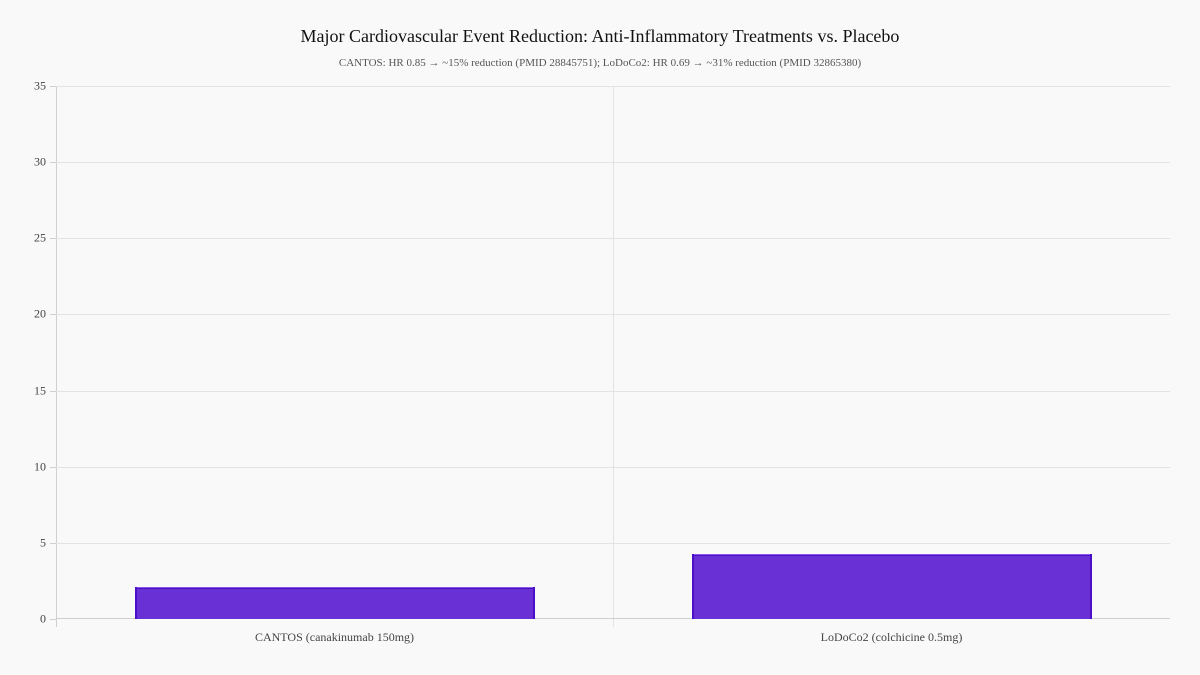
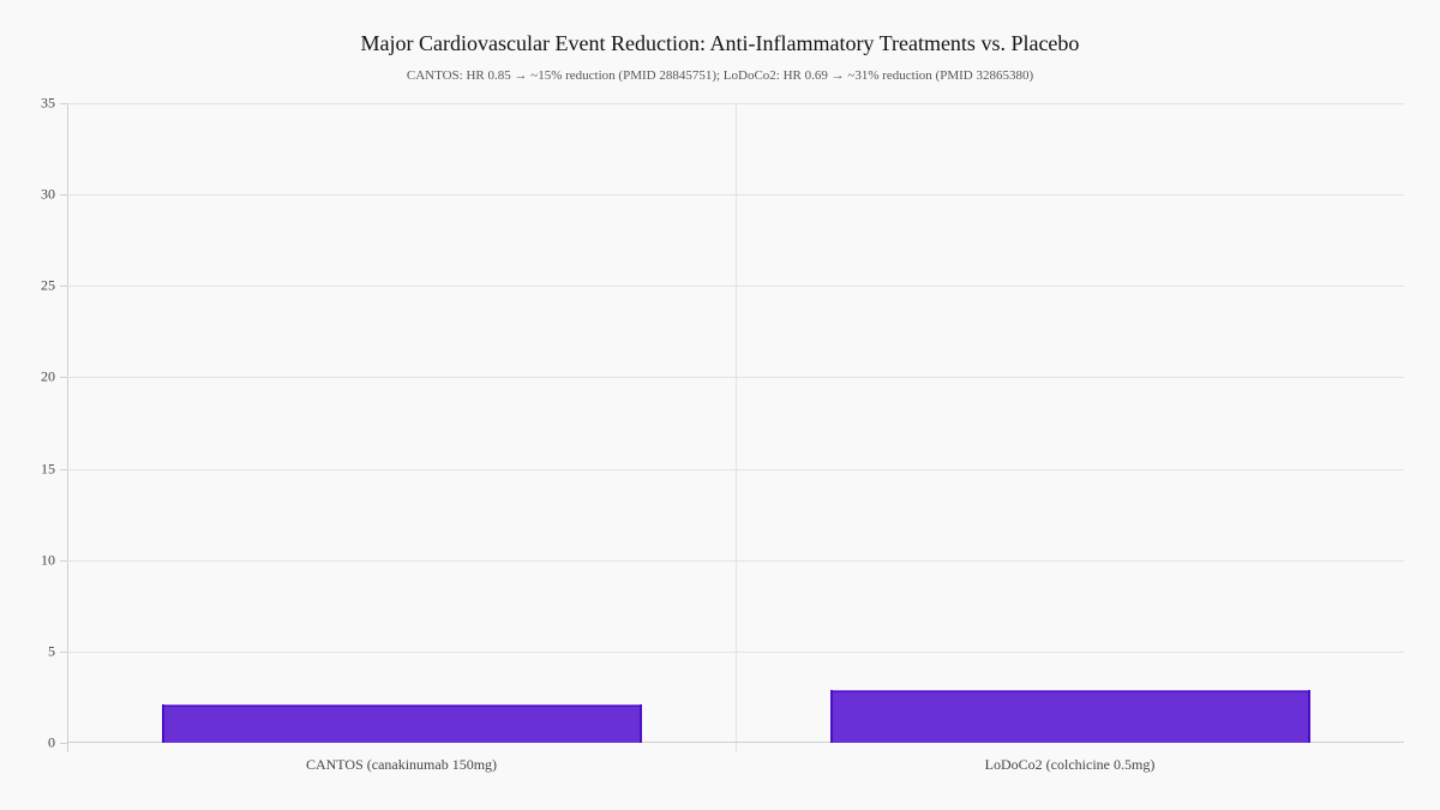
LoDoCo2 (colchicine 0.5mg): 4.3 -> 2.9
